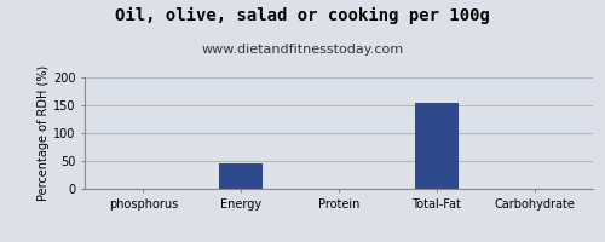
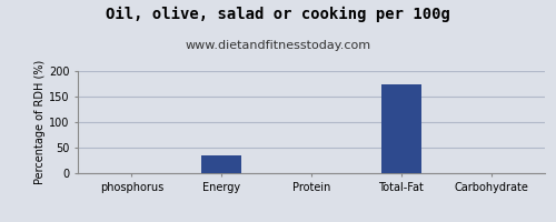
Energy: 46 -> 35
Total-Fat: 155 -> 175
